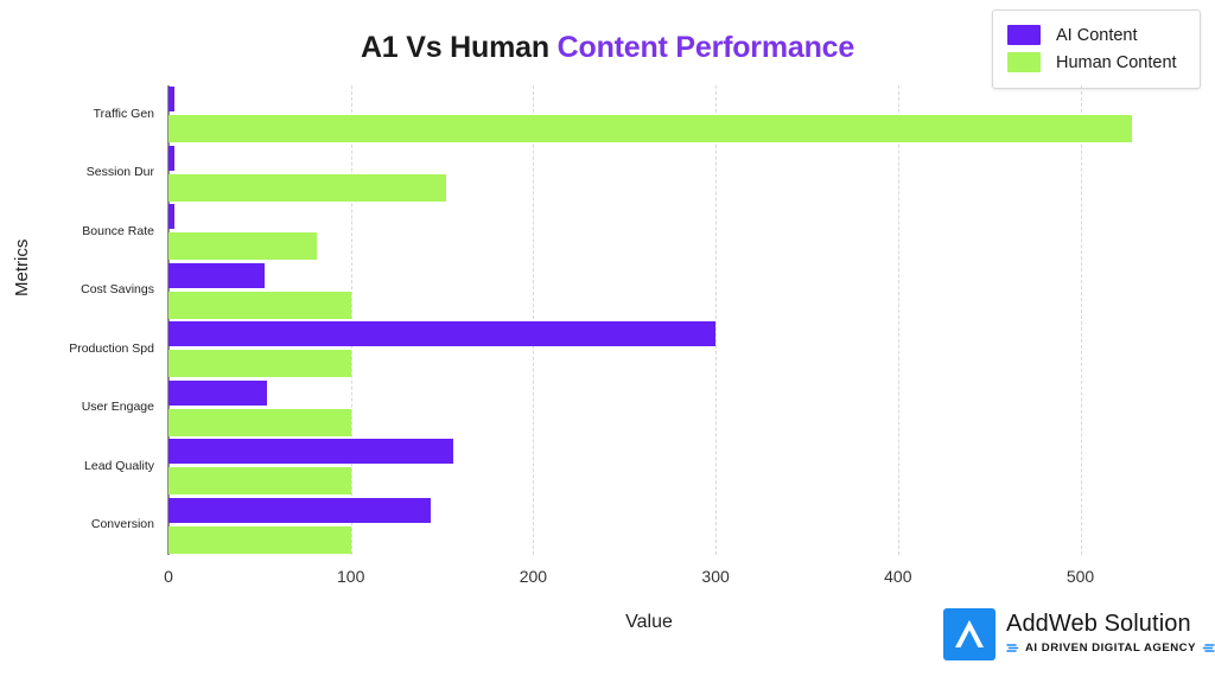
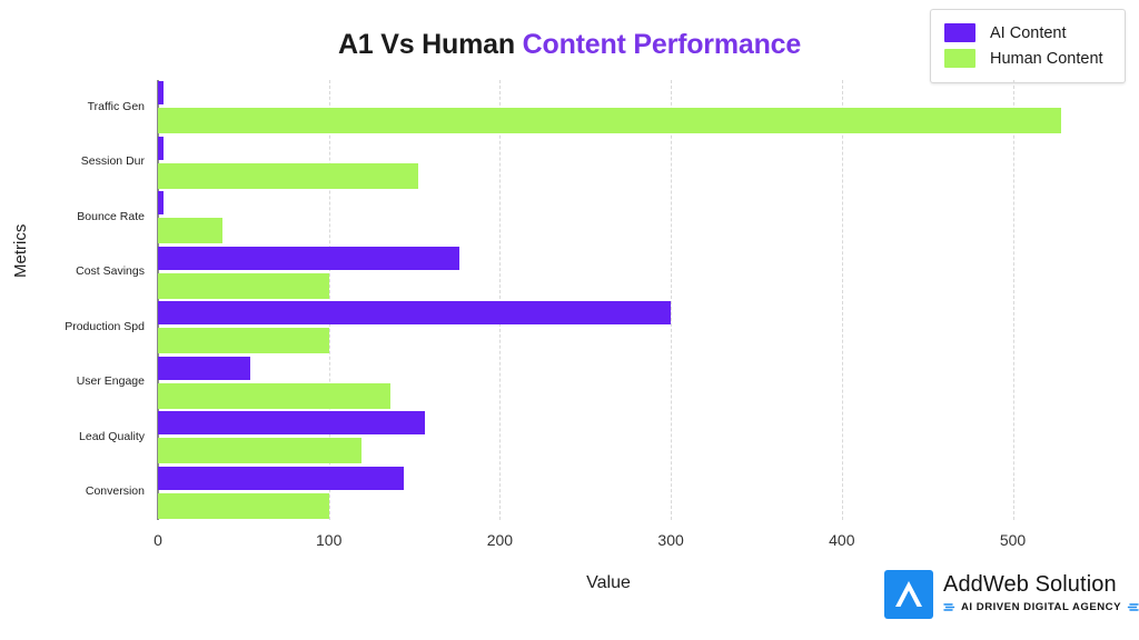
Human Content/Bounce Rate: 81 -> 38
AI Content/Cost Savings: 53 -> 176
Human Content/User Engage: 100 -> 136
Human Content/Lead Quality: 100 -> 119
